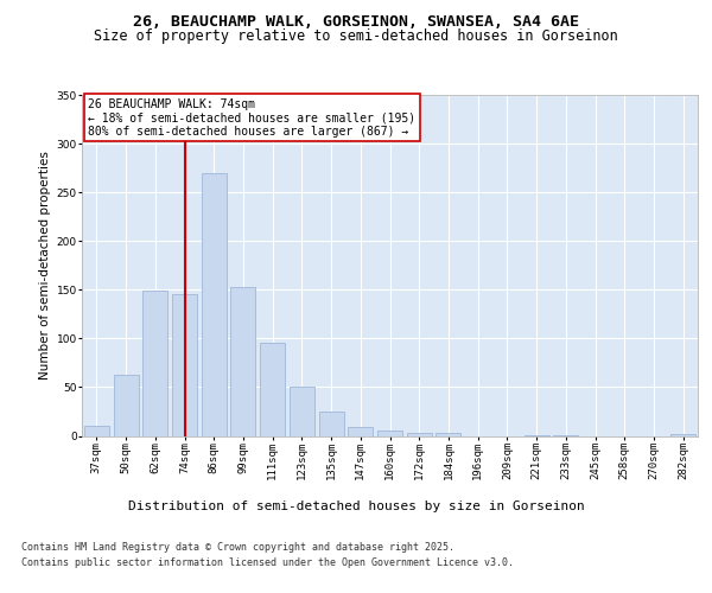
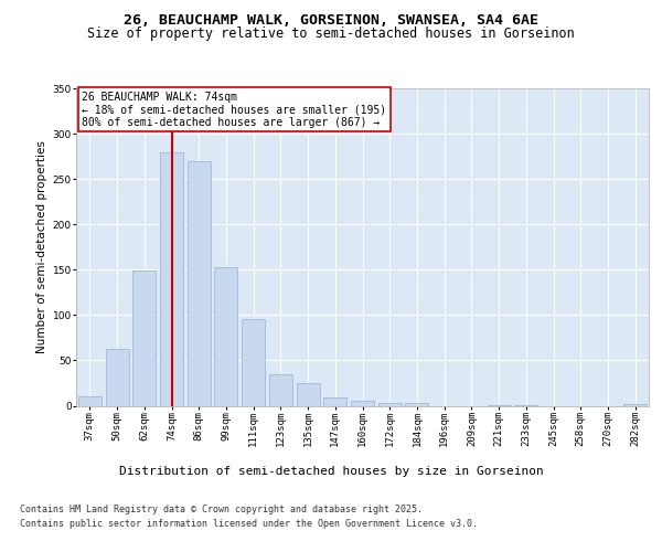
74sqm: 146 -> 280
123sqm: 50 -> 35
